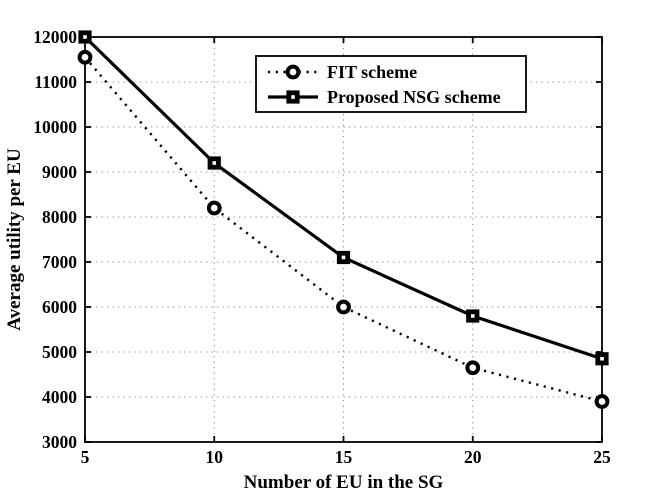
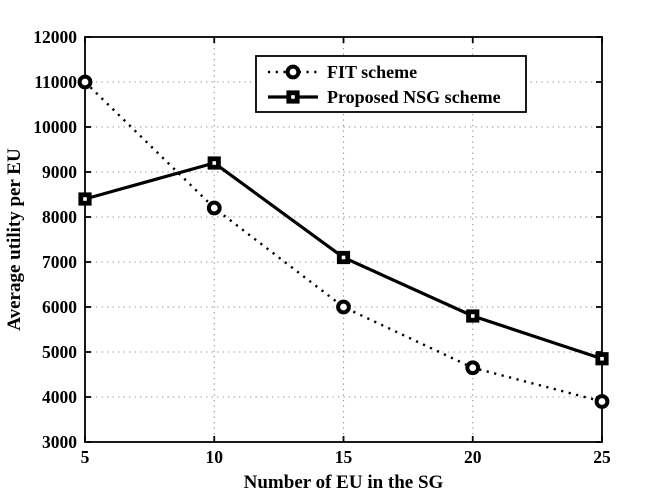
FIT scheme/5: 11600 -> 11000
Proposed NSG scheme/5: 12000 -> 8400
